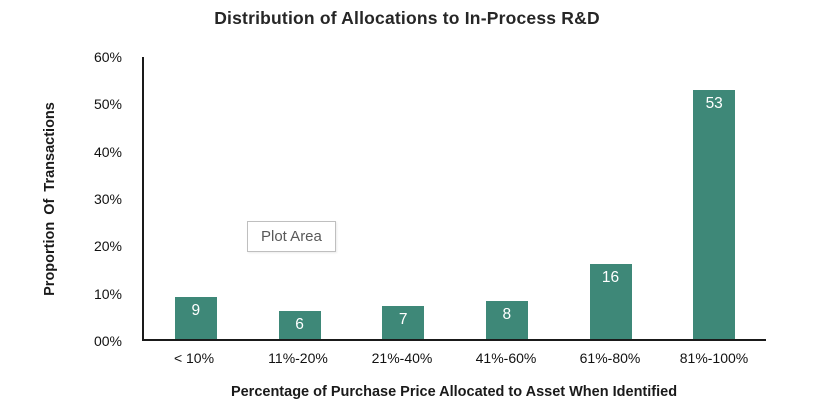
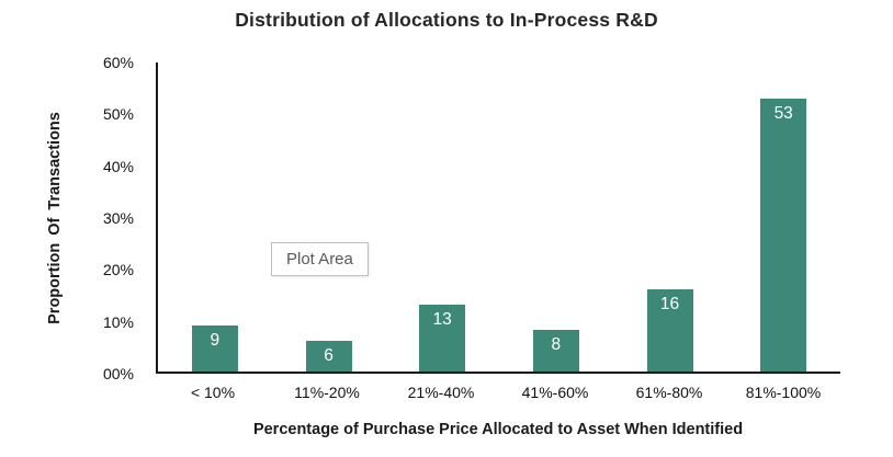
21%-40%: 7 -> 13
